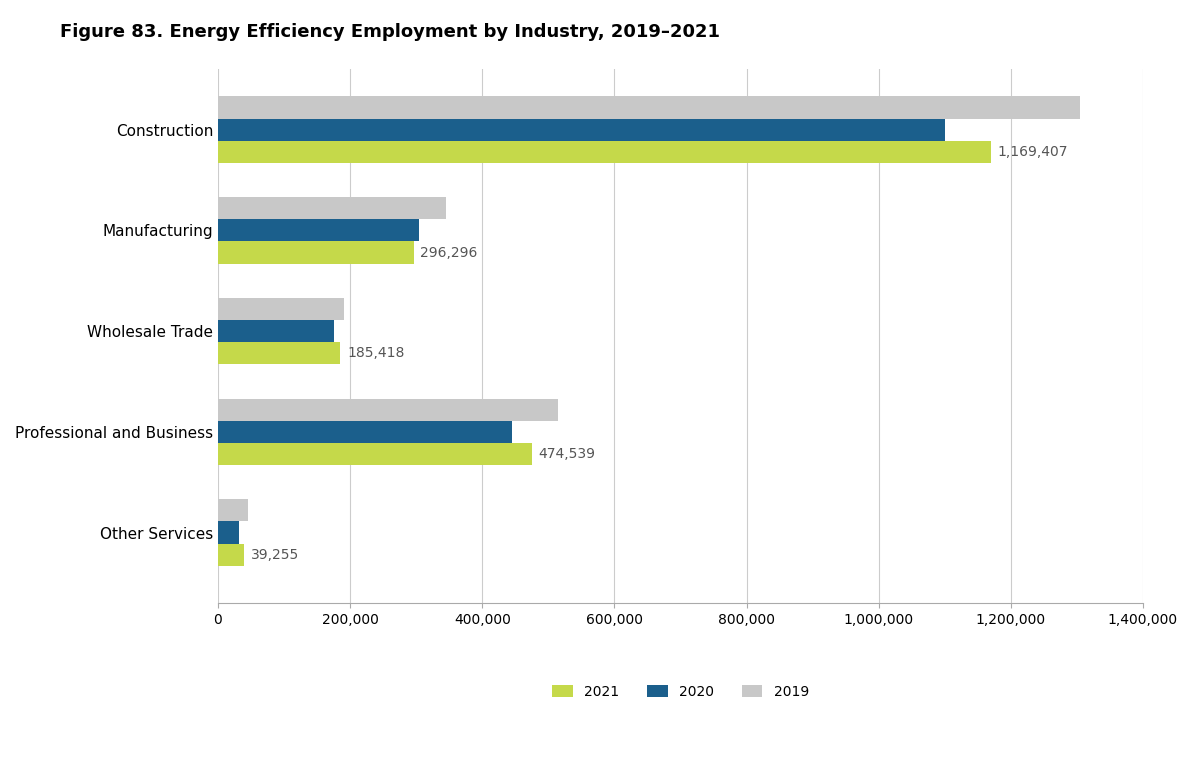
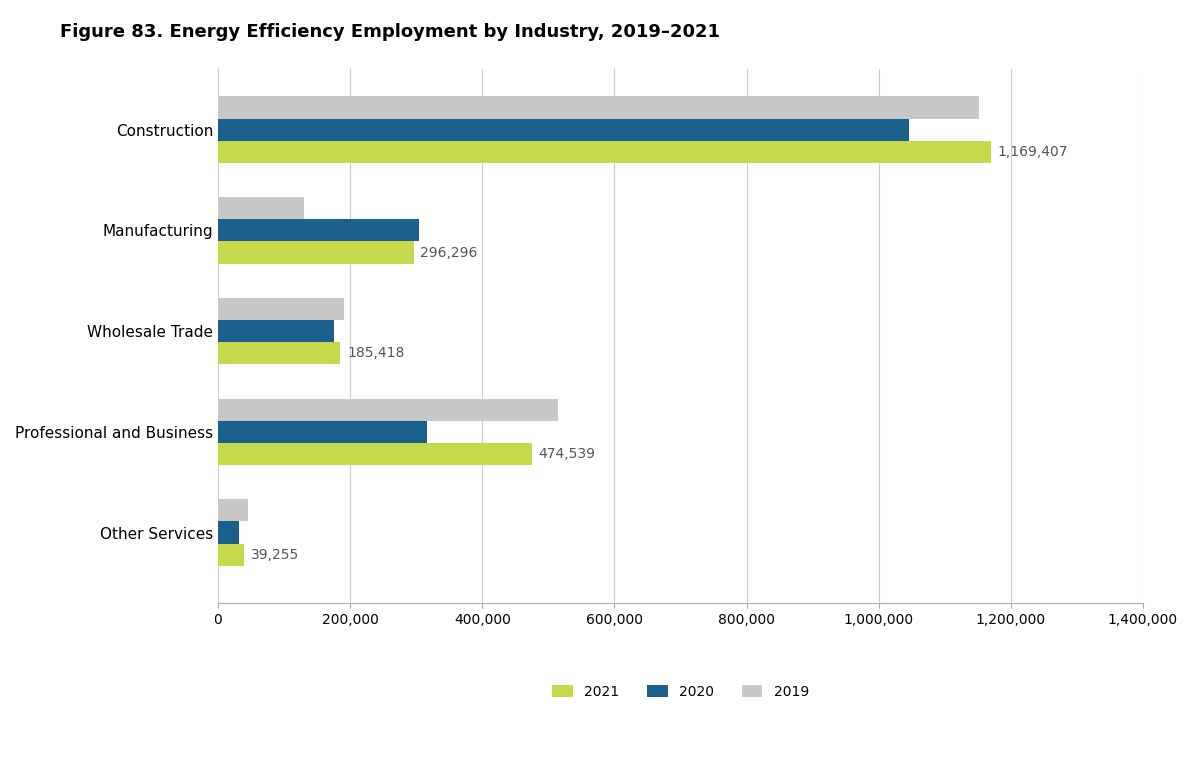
2019/Construction: 1,305,000 -> 1,152,000
2020/Construction: 1,100,000 -> 1,046,000
2019/Manufacturing: 345,000 -> 130,000
2020/Professional and Business: 445,000 -> 316,000
